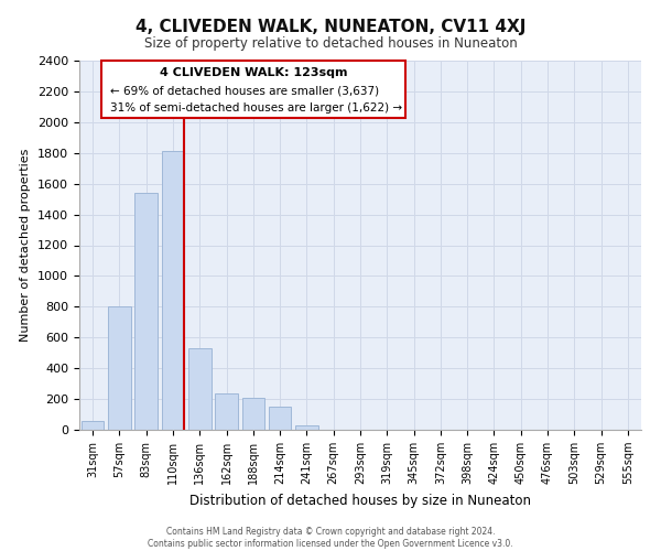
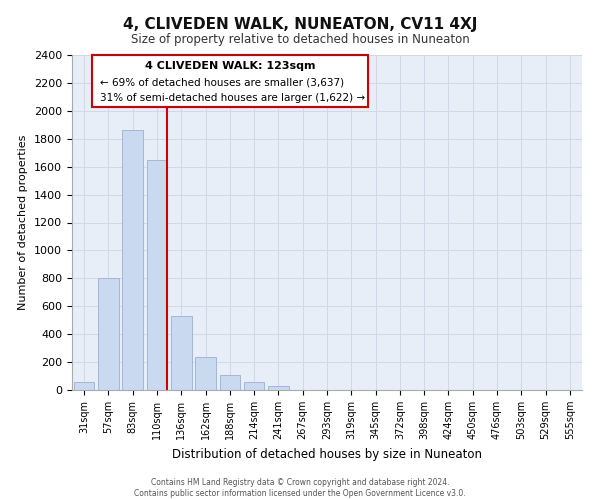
83sqm: 1540 -> 1860
110sqm: 1810 -> 1650
188sqm: 210 -> 110
214sqm: 150 -> 60
